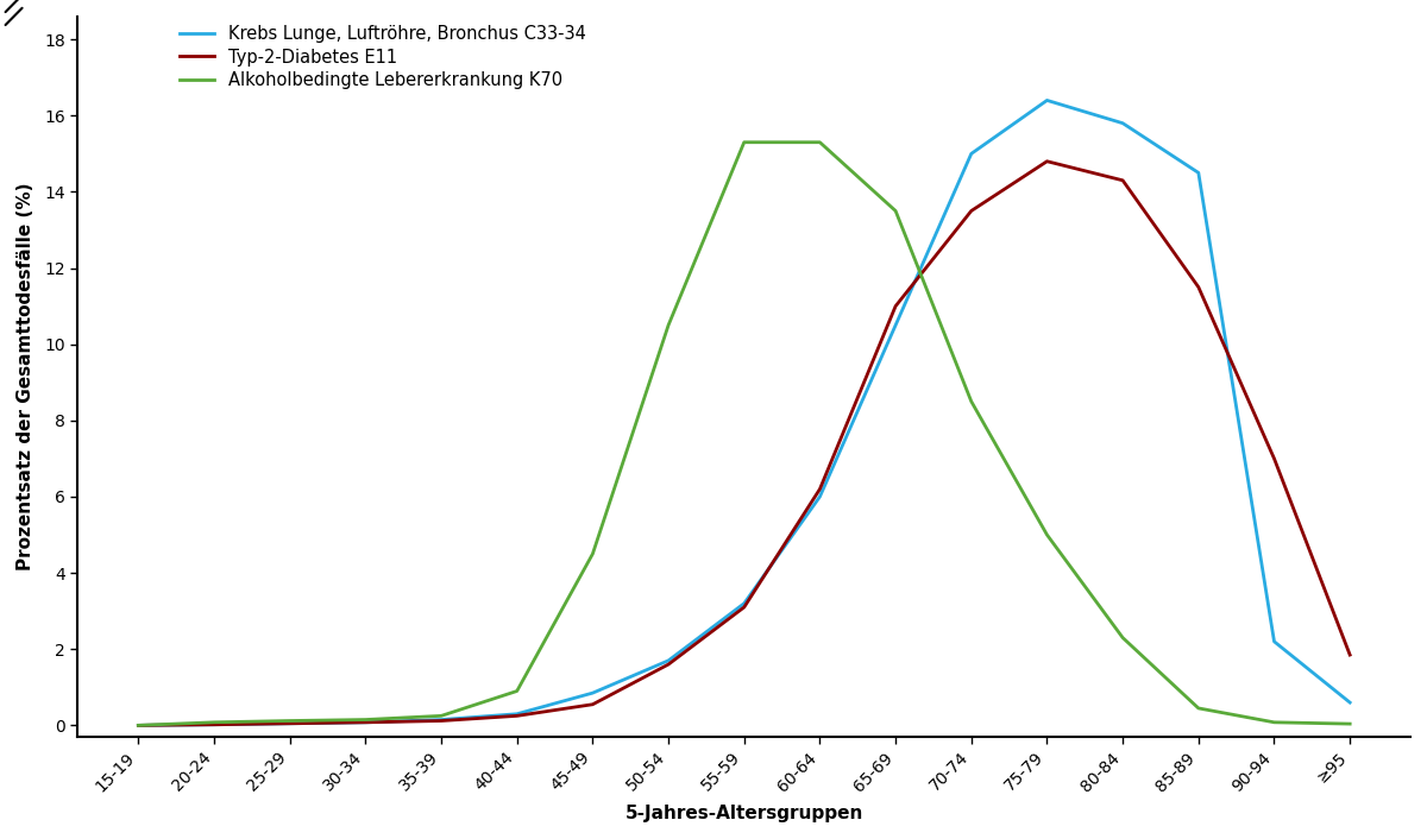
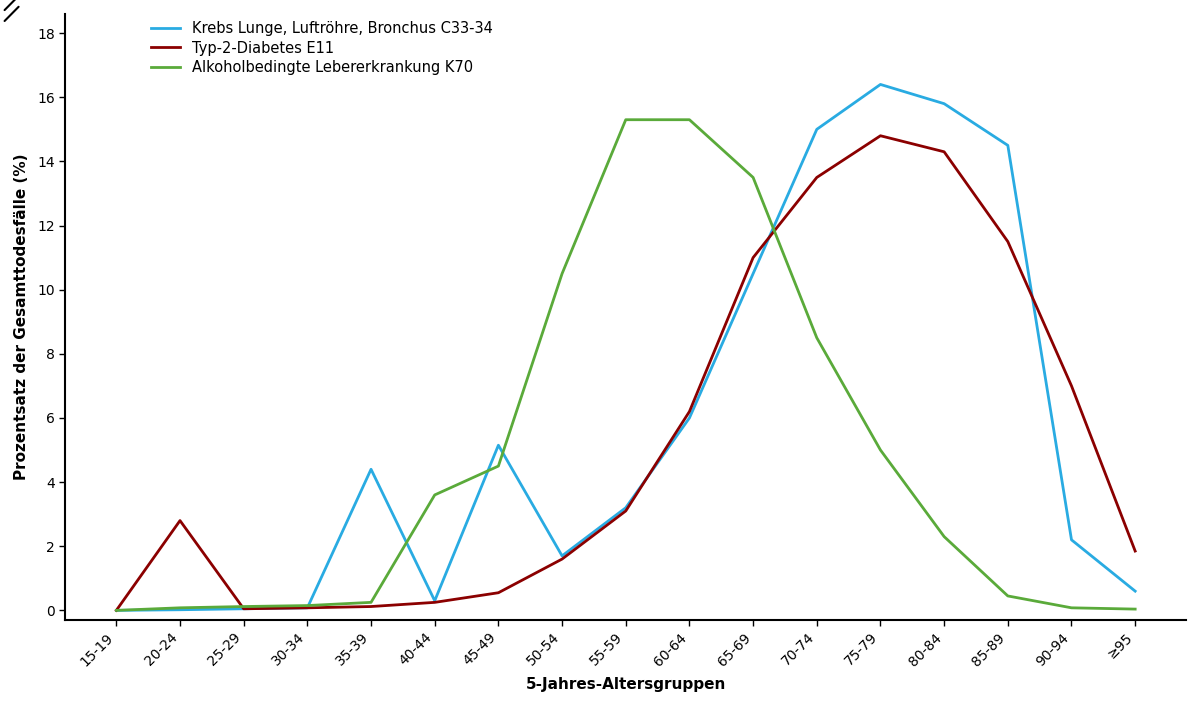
Typ-2-Diabetes E11/20-24: 0.02 -> 2.80
Krebs Lunge, Luftröhre, Bronchus C33-34/35-39: 0.15 -> 4.40
Alkoholbedingte Lebererkrankung K70/40-44: 0.90 -> 3.60
Krebs Lunge, Luftröhre, Bronchus C33-34/45-49: 0.85 -> 5.15
